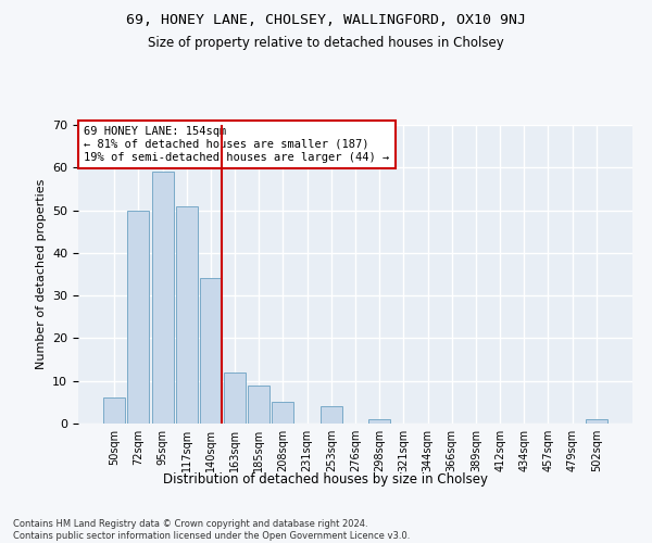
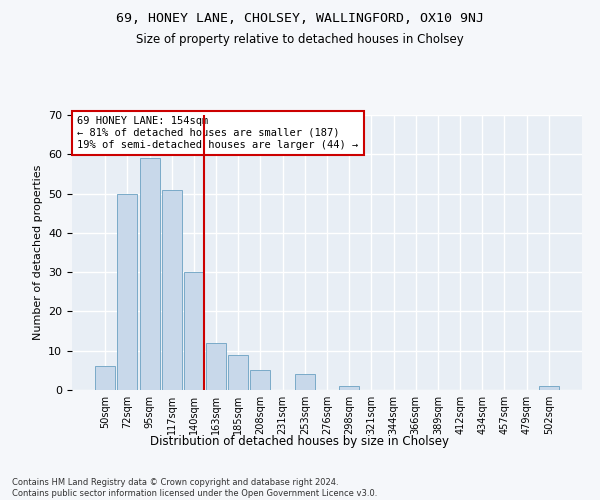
140sqm: 34 -> 30
